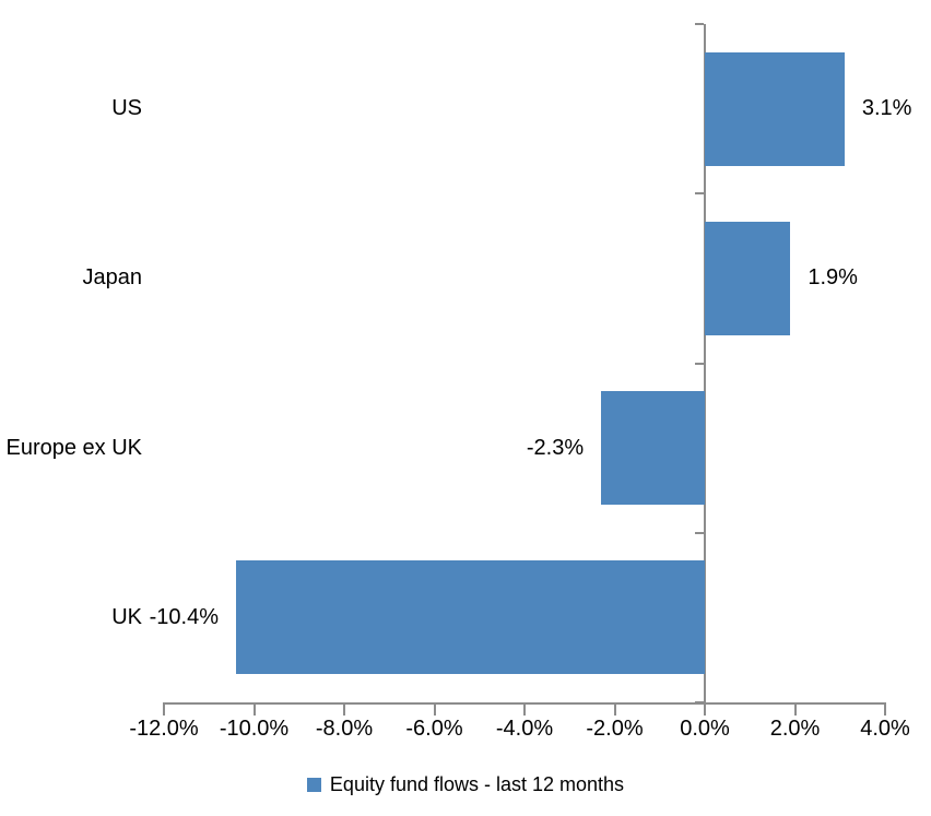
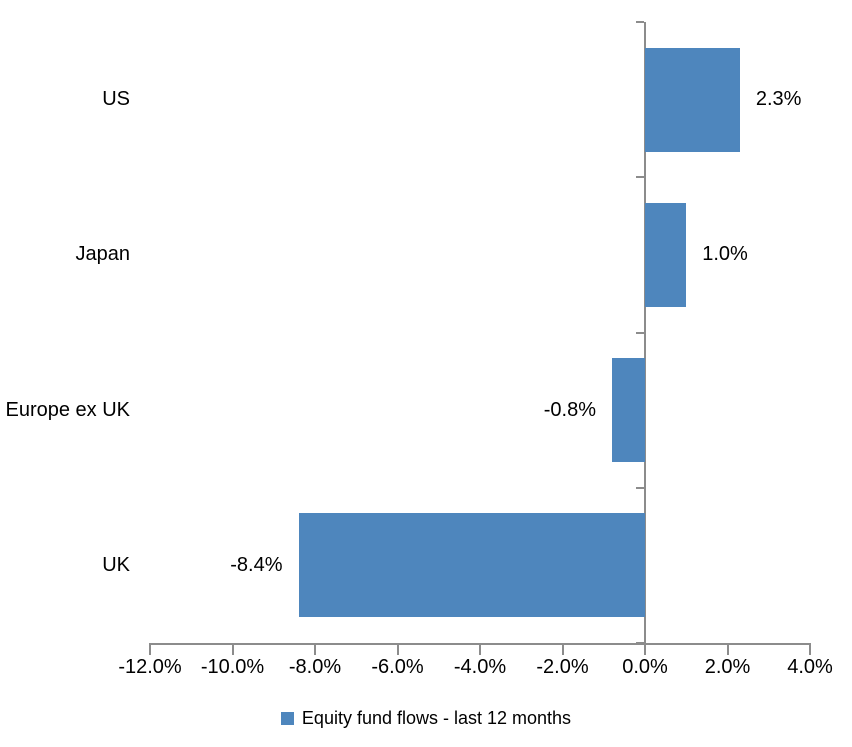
US: 3.1% -> 2.3%
Japan: 1.9% -> 1.0%
Europe ex UK: -2.3% -> -0.8%
UK: -10.4% -> -8.4%
